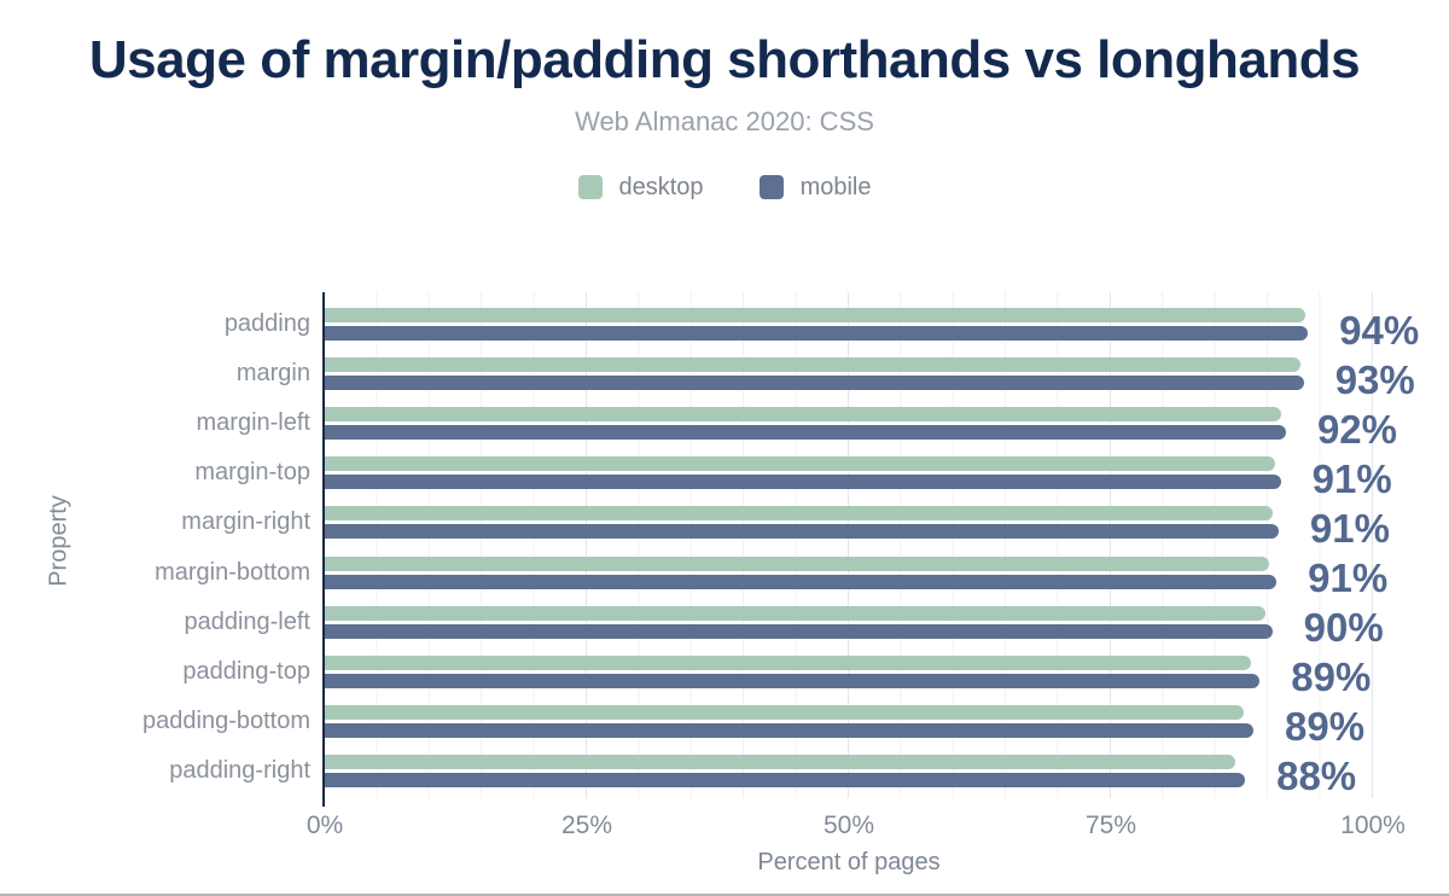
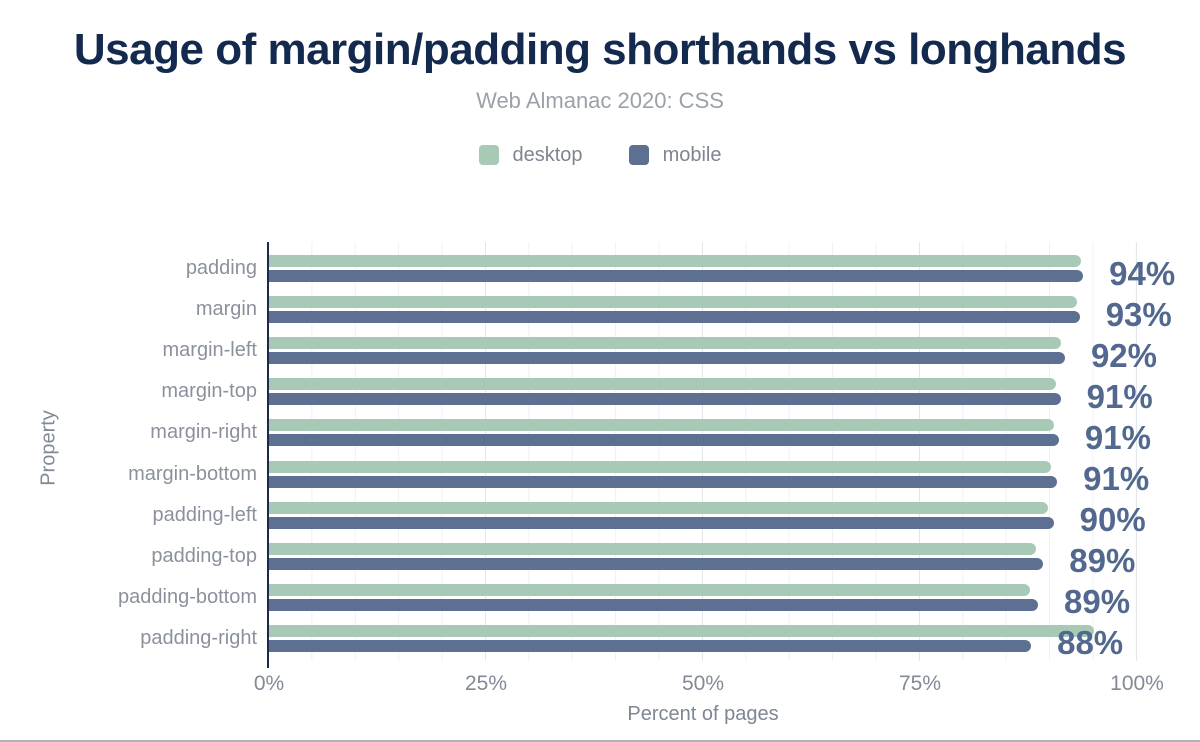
desktop/padding-right: 87% -> 95%
